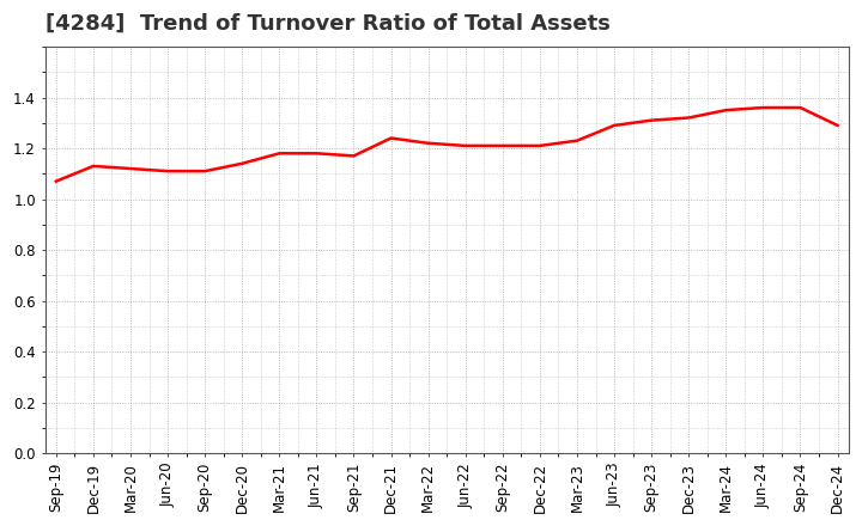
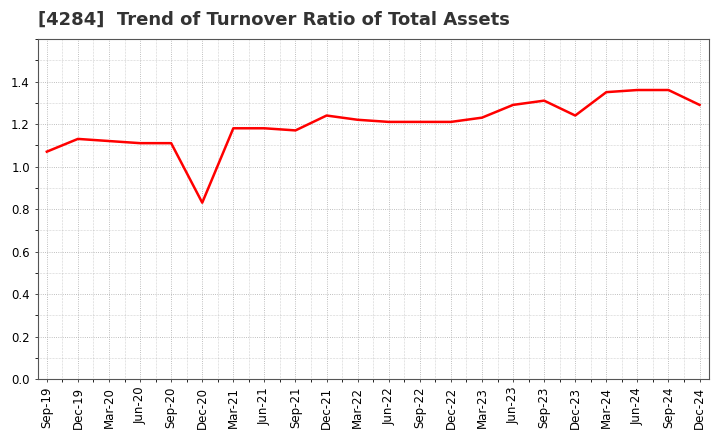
Dec-20: 1.14 -> 0.83
Dec-23: 1.32 -> 1.24
